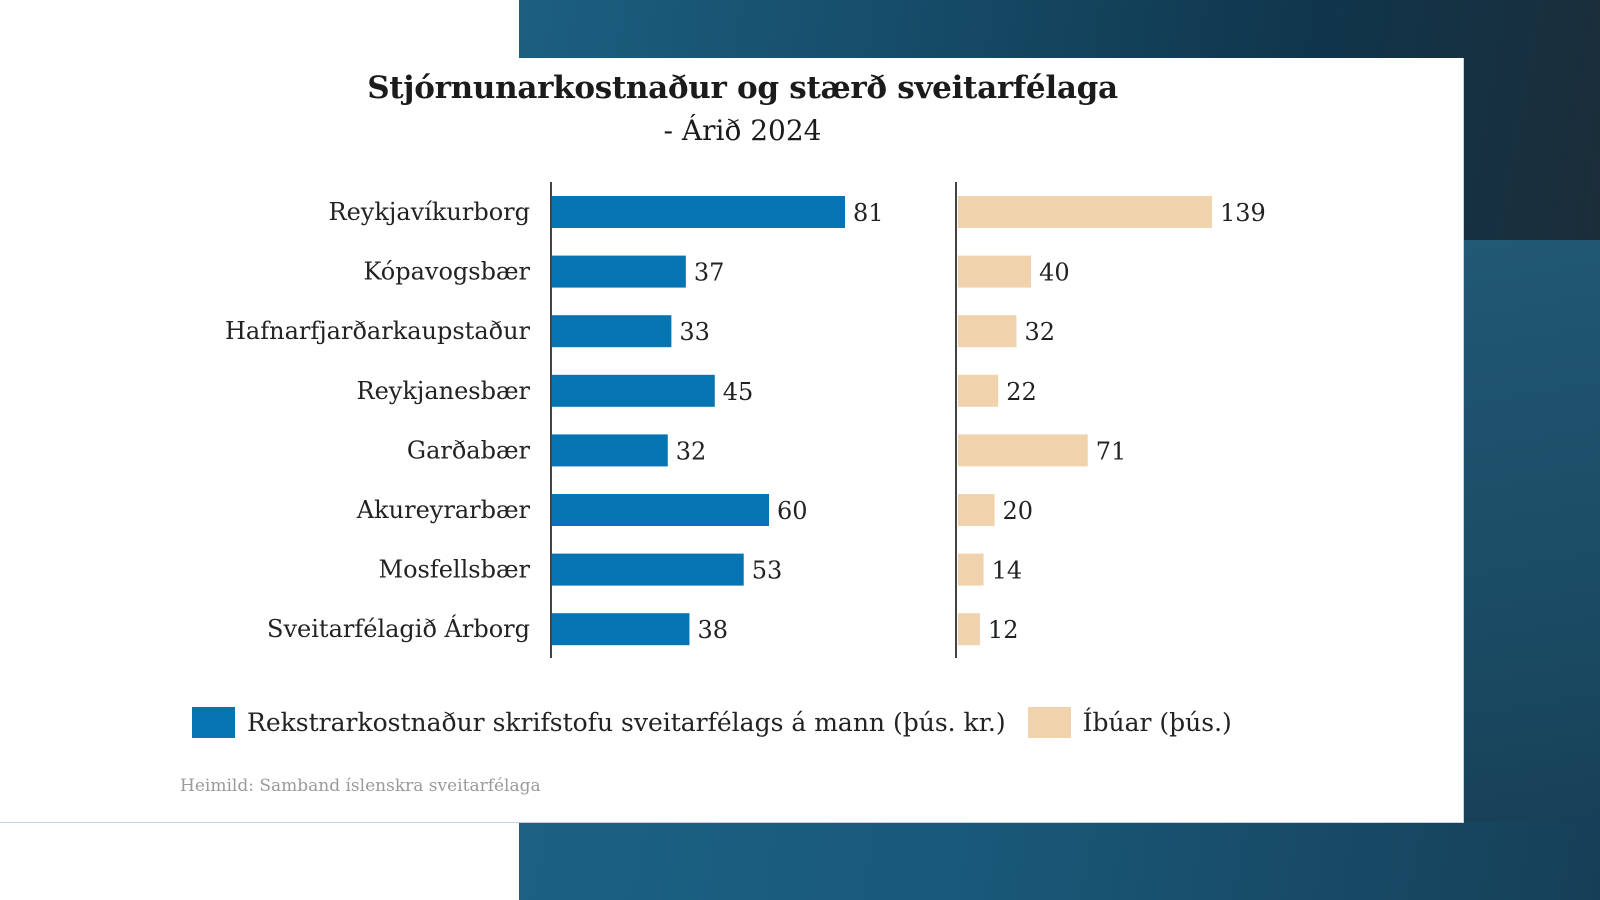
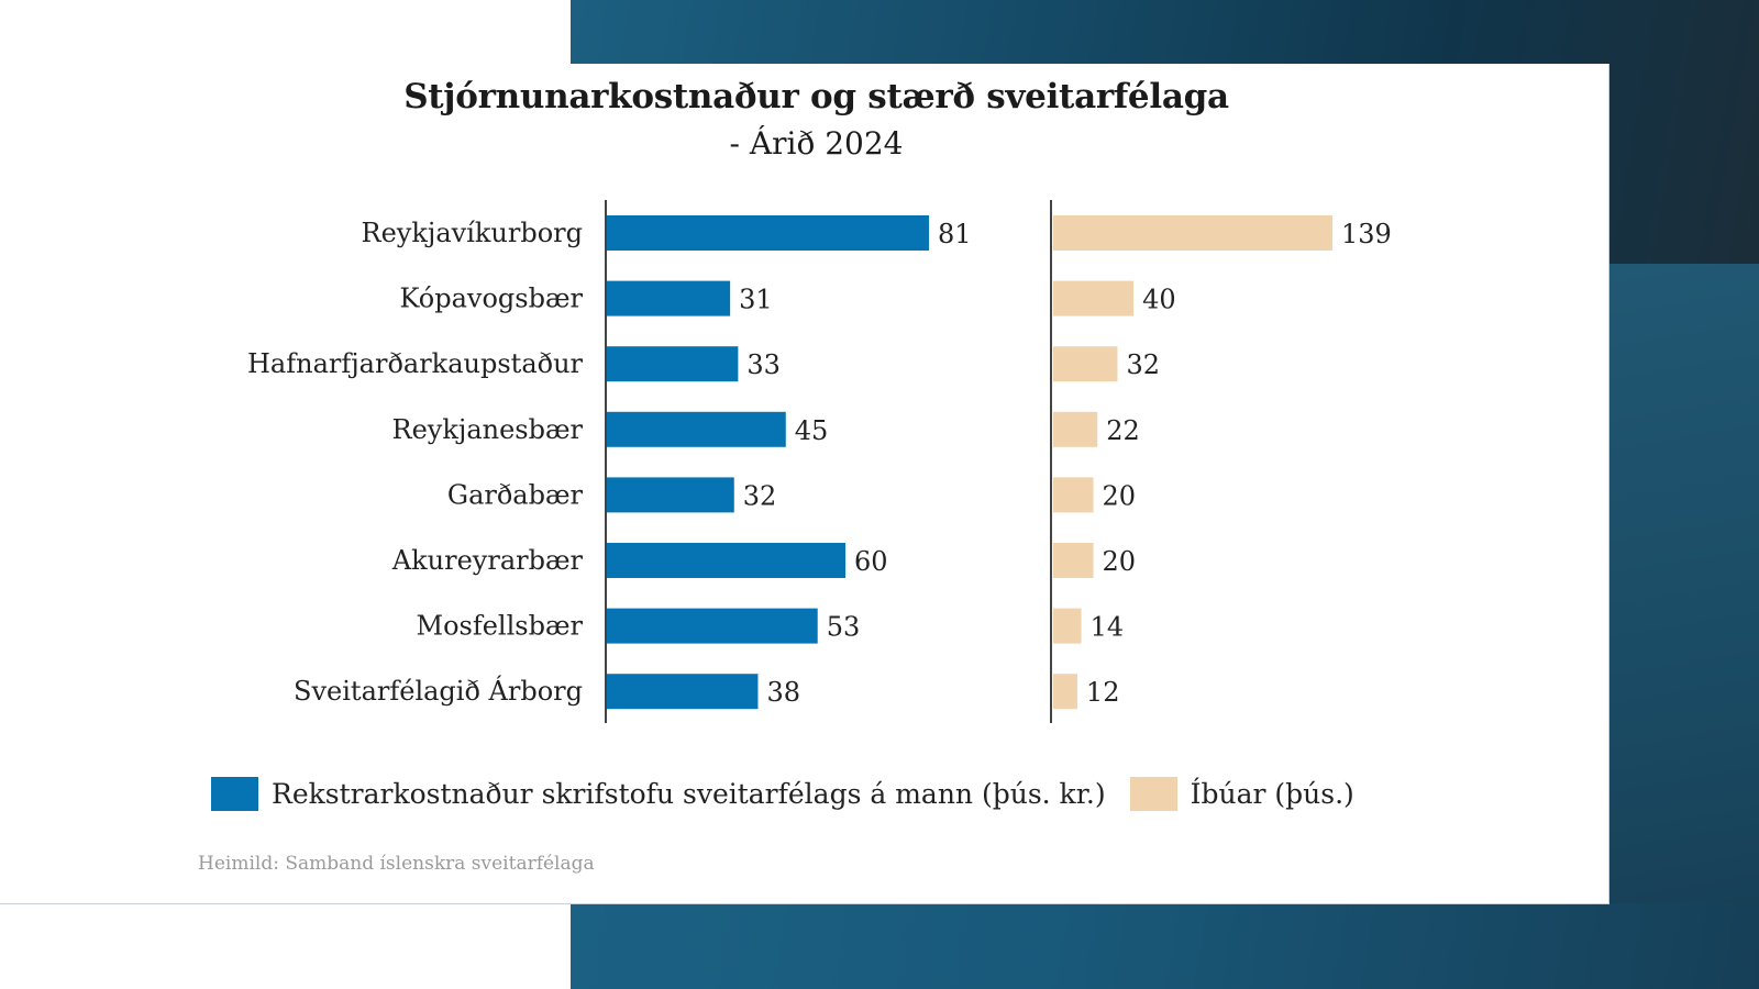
Rekstrarkostnaður skrifstofu sveitarfélags á mann (þús. kr.)/Kópavogsbær: 37 -> 31
Íbúar (þús.)/Garðabær: 71 -> 20
